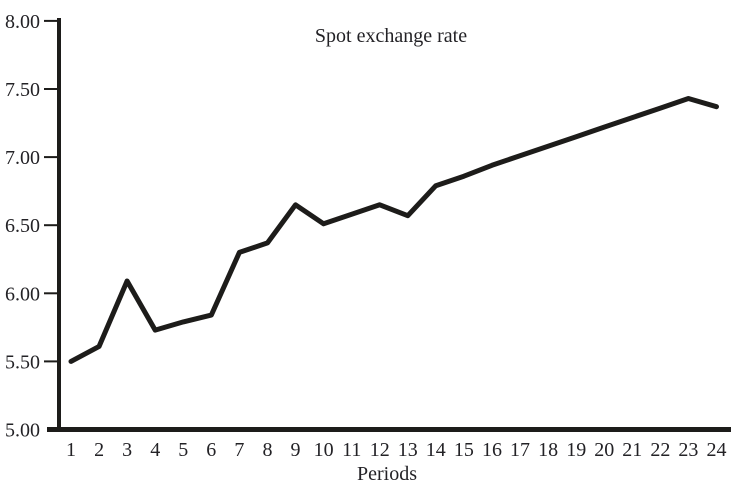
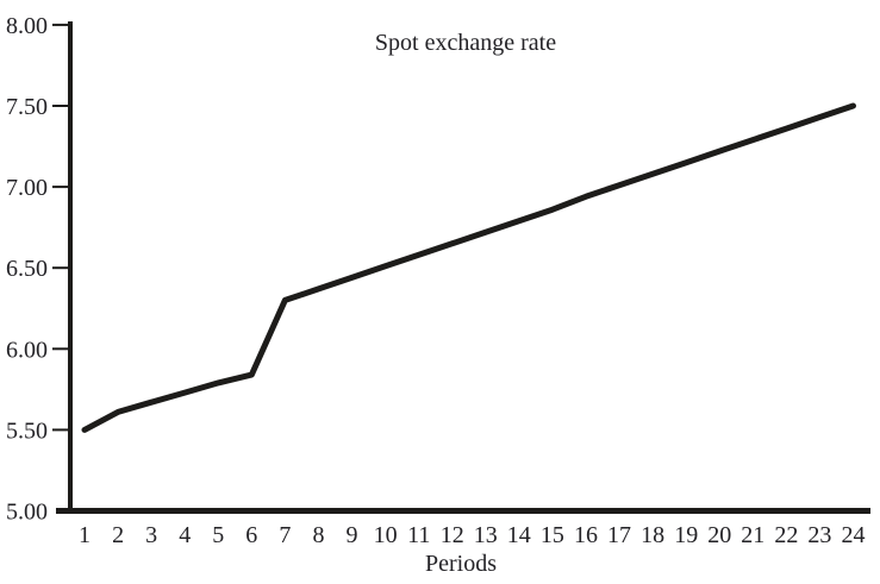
3: 6.09 -> 5.67
9: 6.65 -> 6.44
13: 6.57 -> 6.72
24: 7.37 -> 7.50
